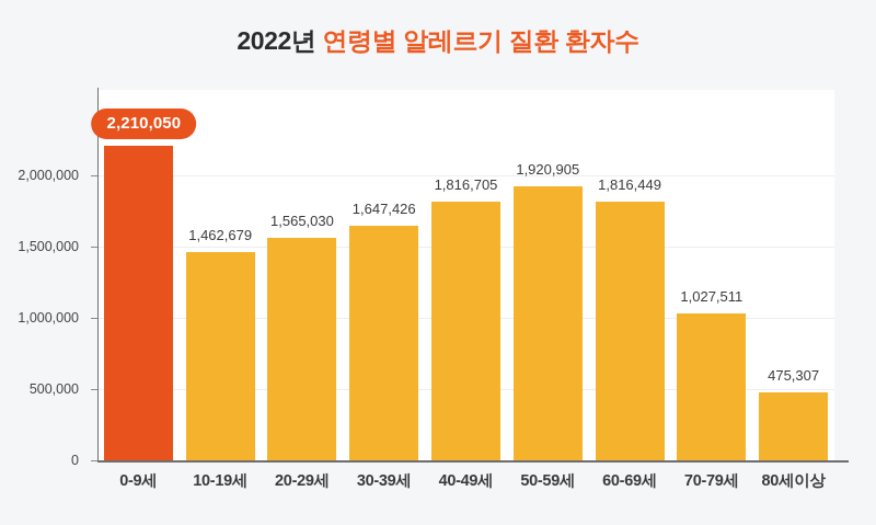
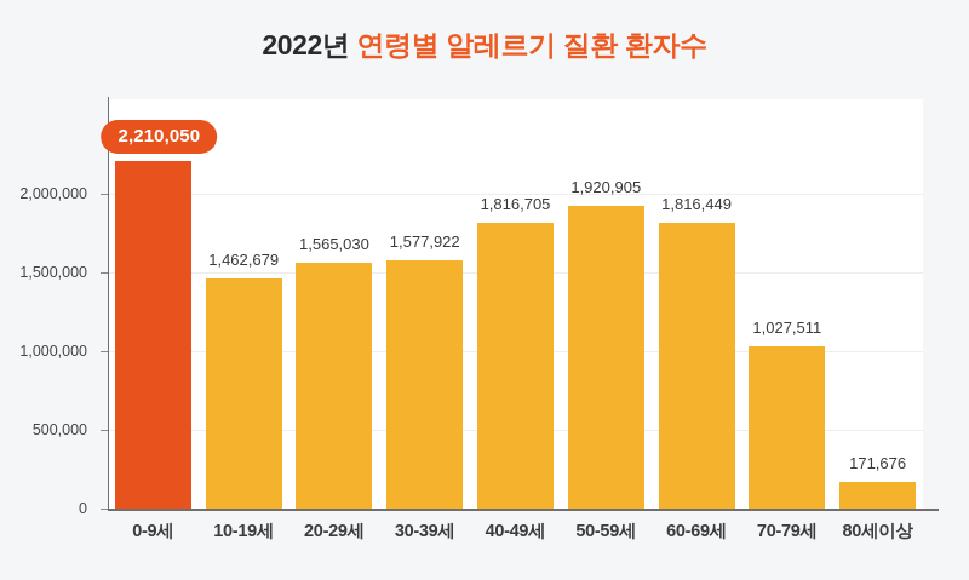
30-39세: 1,647,426 -> 1,577,922
80세이상: 475,307 -> 171,676
